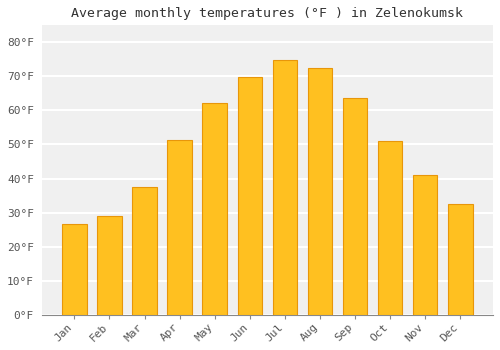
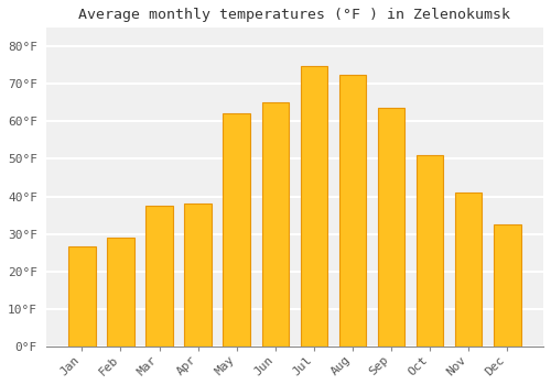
Apr: 51.4°F -> 38.0°F
Jun: 69.8°F -> 65.0°F
